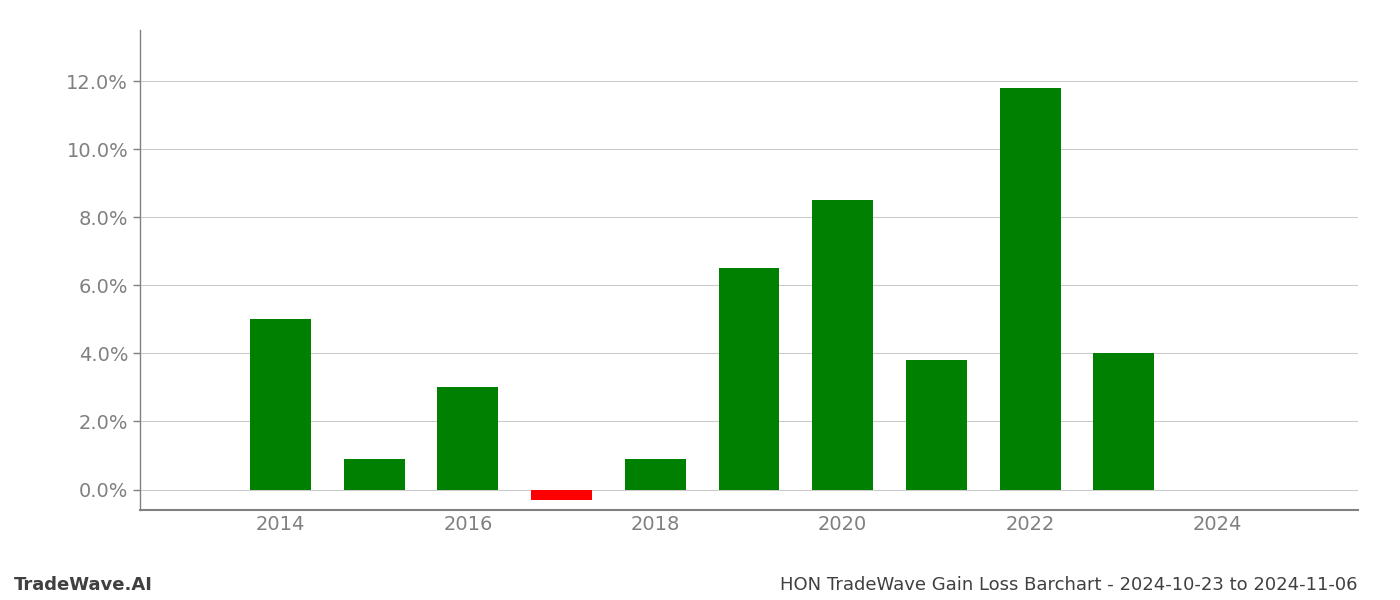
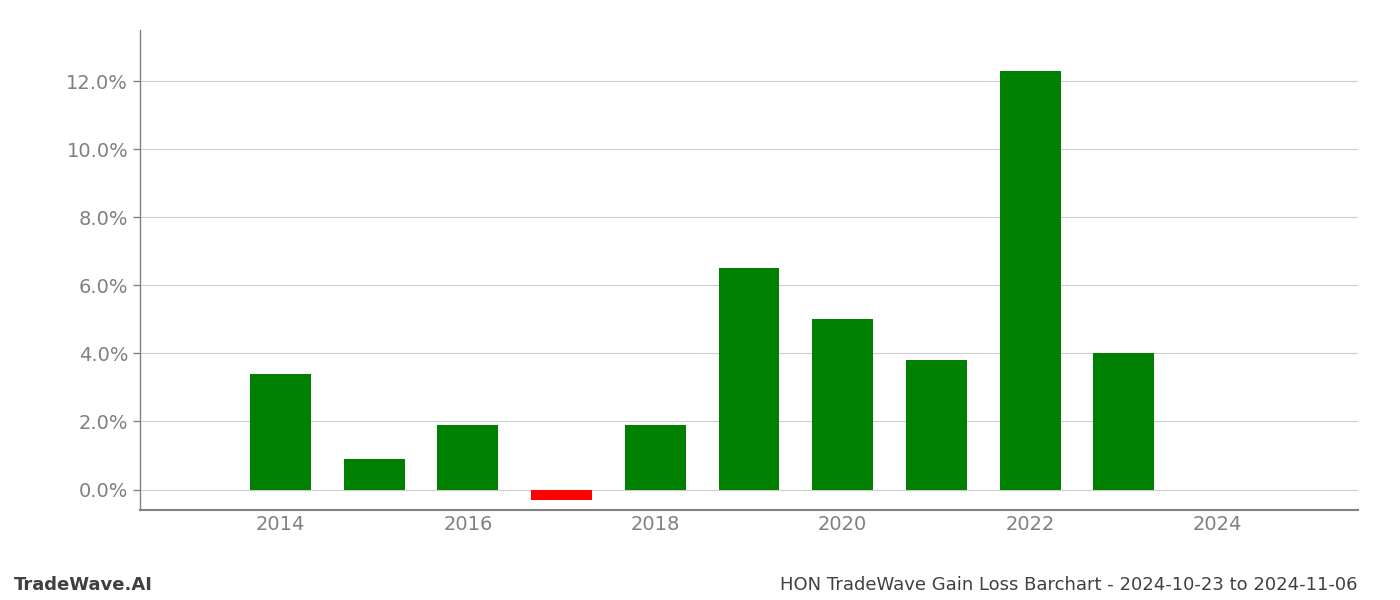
2014: 5.0% -> 3.4%
2016: 3.0% -> 1.9%
2018: 0.9% -> 1.9%
2020: 8.5% -> 5.0%
2022: 11.8% -> 12.3%
